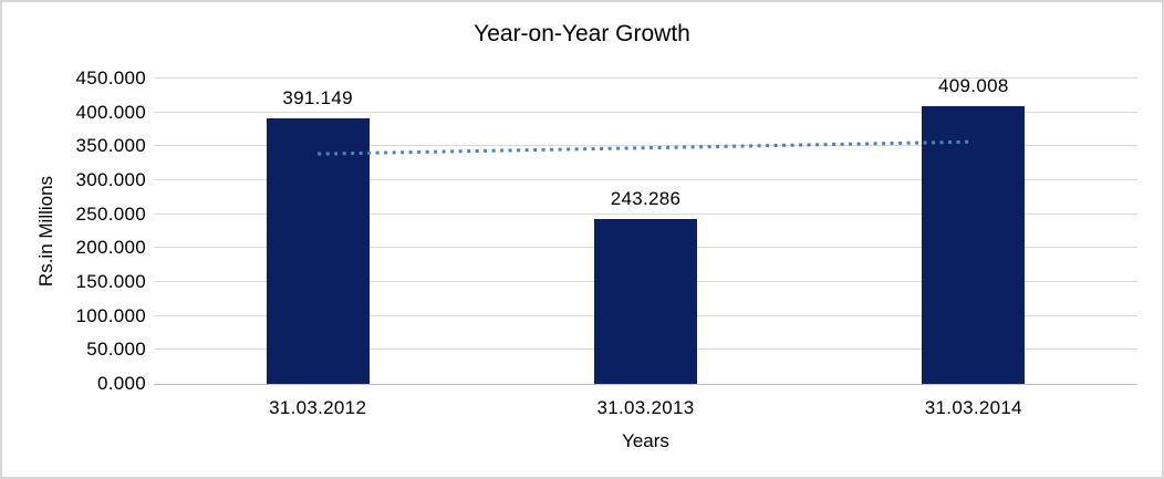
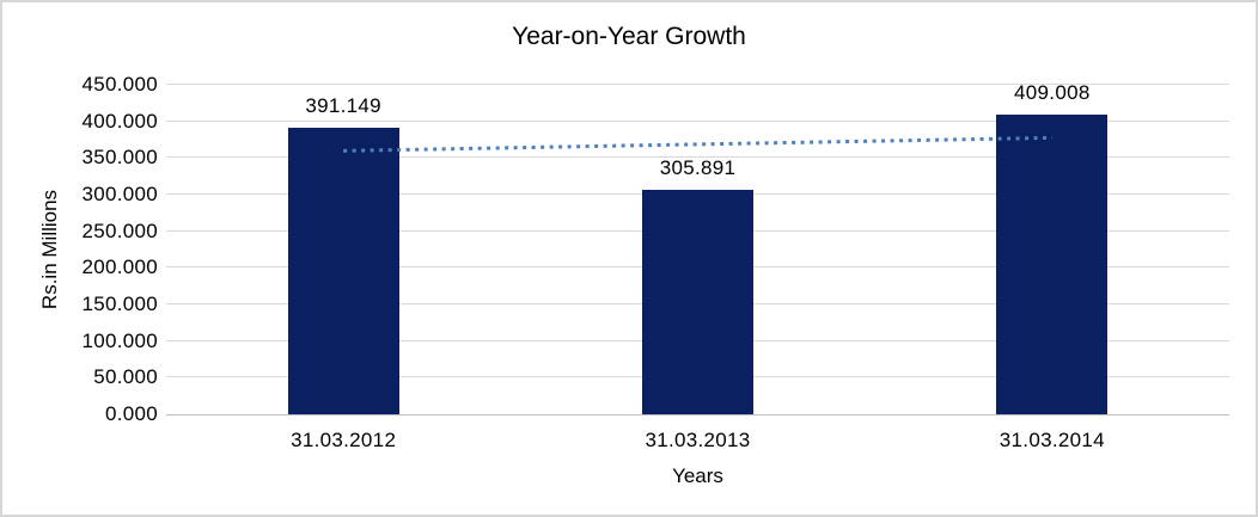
31.03.2013: 243.286 -> 305.891
